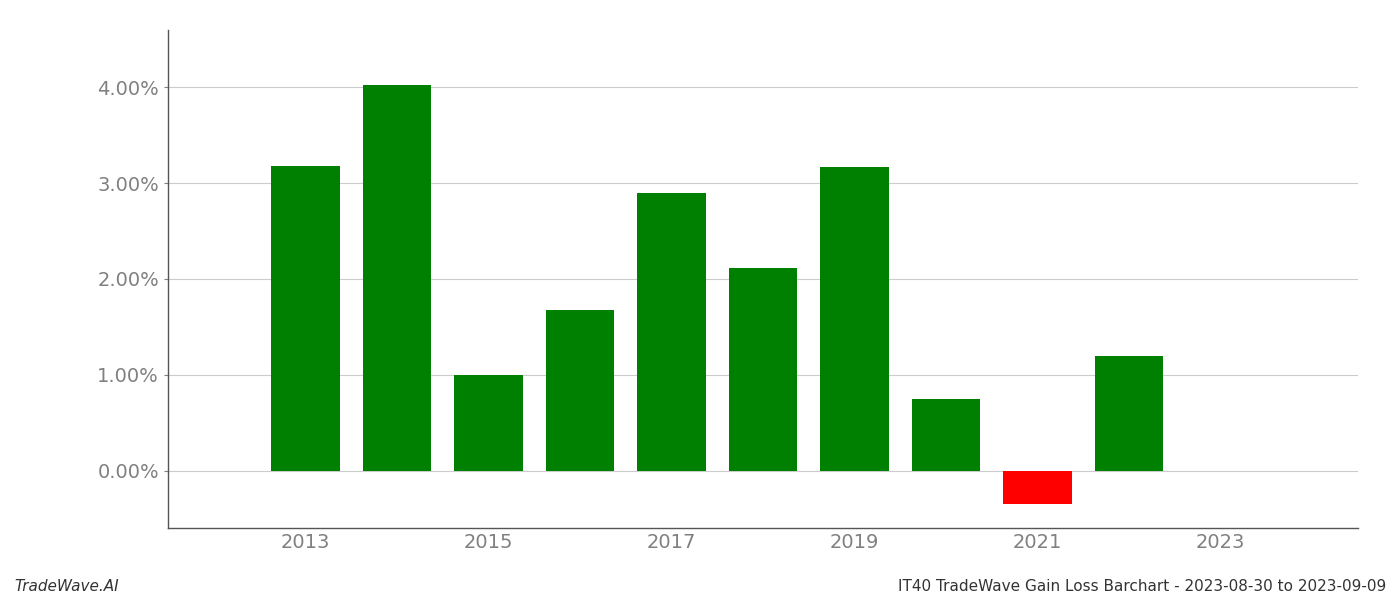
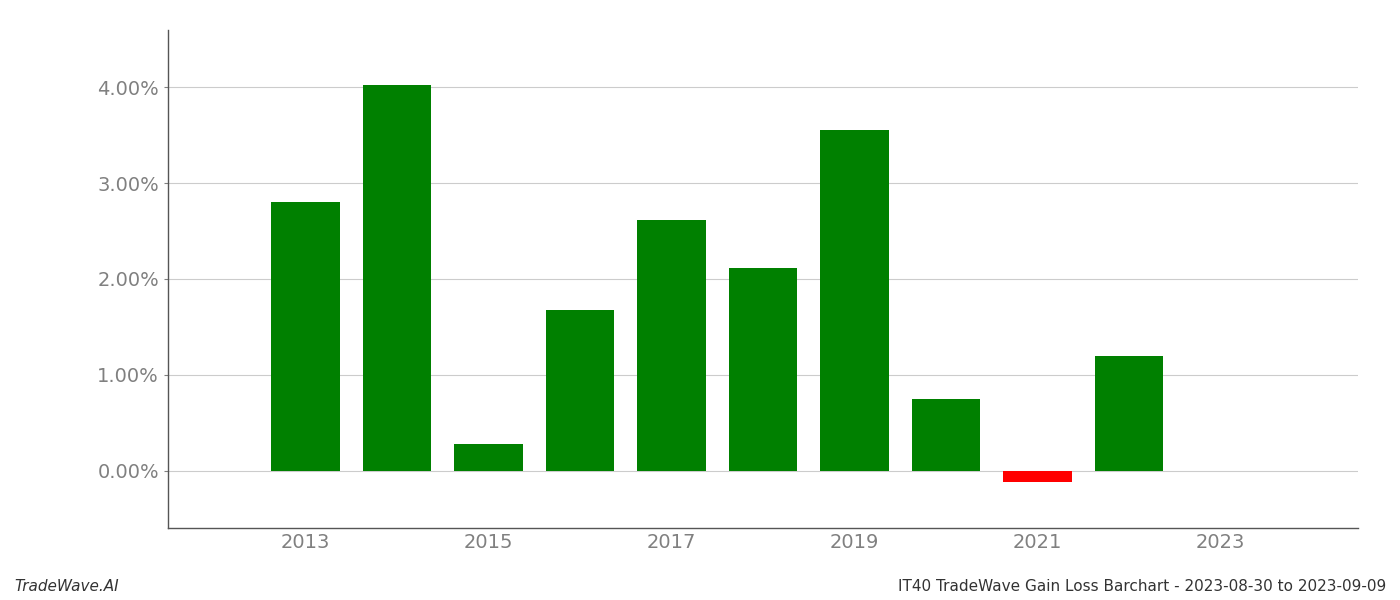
2013: 3.18% -> 2.80%
2015: 1.00% -> 0.28%
2017: 2.90% -> 2.62%
2019: 3.17% -> 3.56%
2021: -0.35% -> -0.12%
